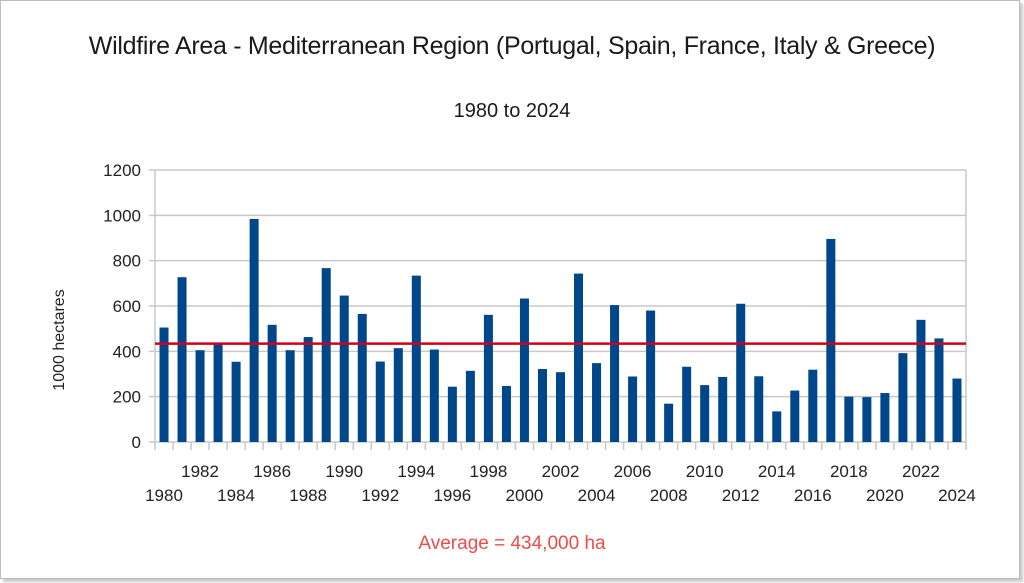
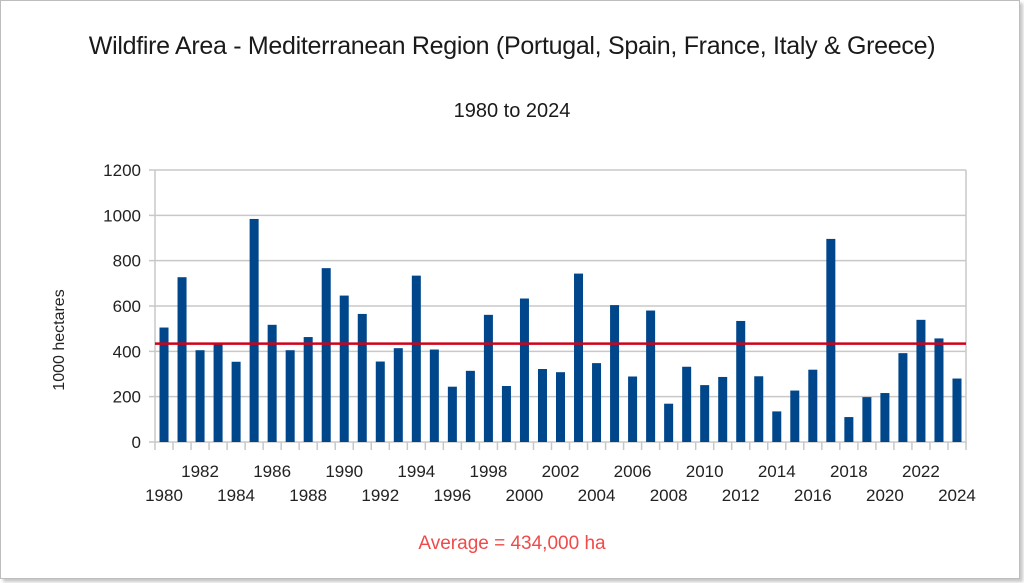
2012: 610 -> 530
2018: 200 -> 110
